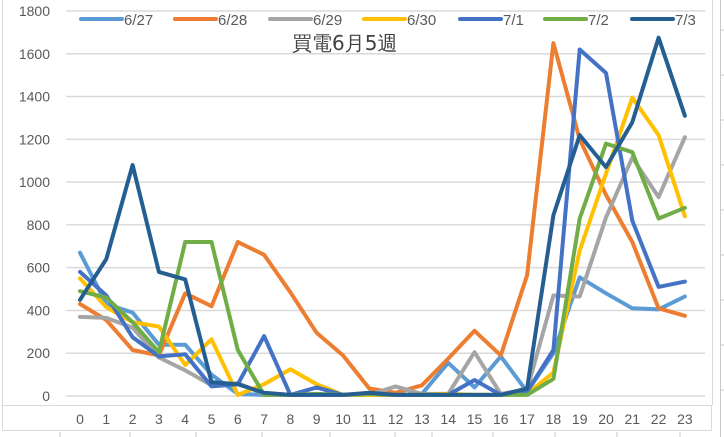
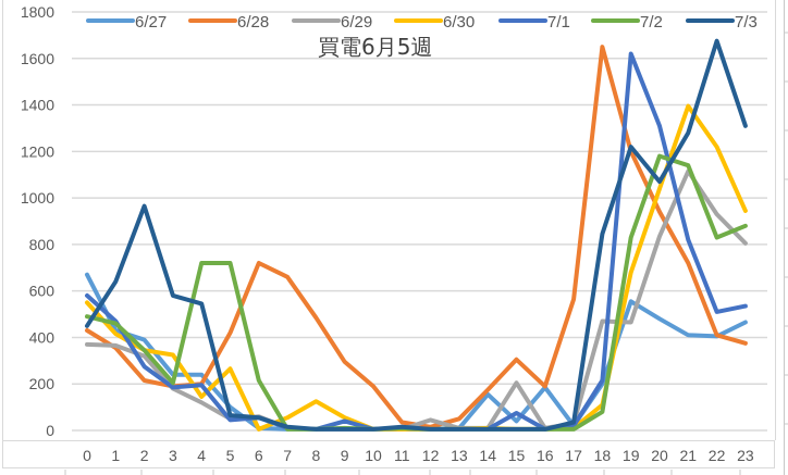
7/3/2: 1080 -> 960
6/28/4: 480 -> 200
7/1/7: 280 -> 10
7/1/20: 1510 -> 1310
6/29/23: 1210 -> 800
6/30/23: 840 -> 940
